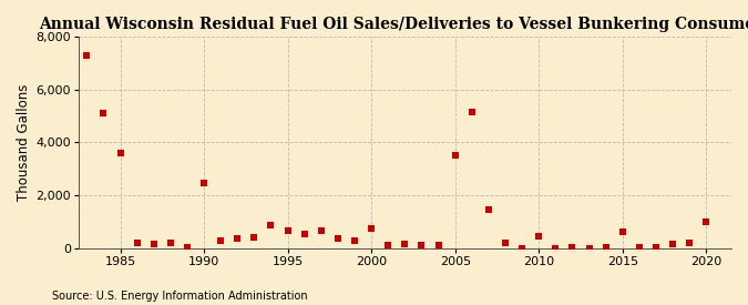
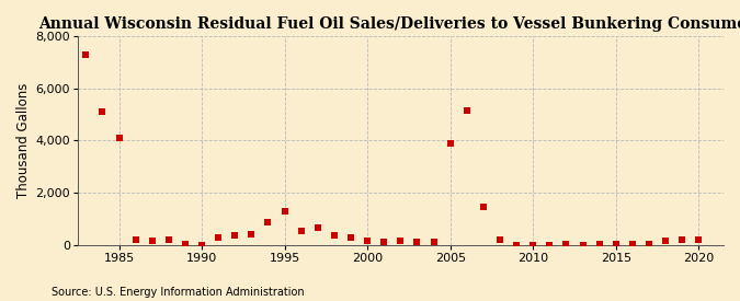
1985: 3,600 -> 4,100
1990: 2,450 -> 10
1995: 650 -> 1,300
2000: 750 -> 150
2005: 3,500 -> 3,900
2010: 450 -> 10
2015: 600 -> 50
2020: 1,000 -> 200
